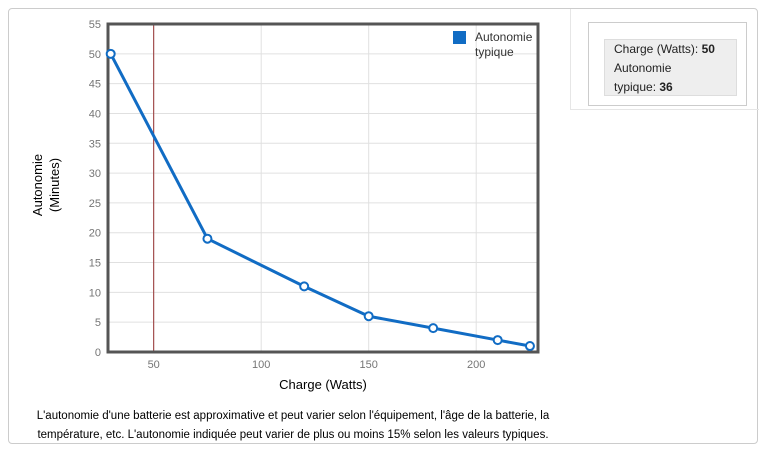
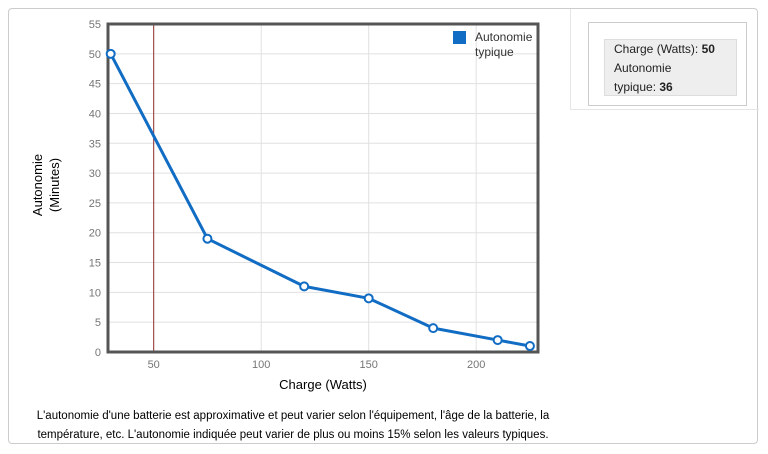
150: 6 -> 9
